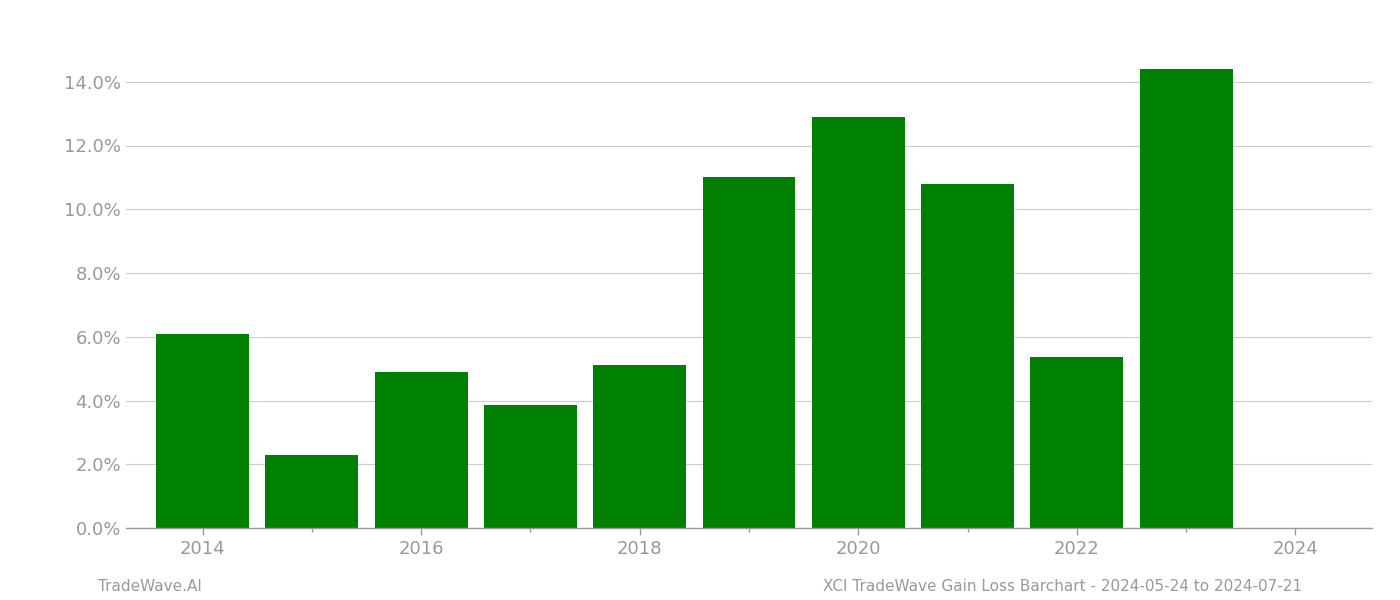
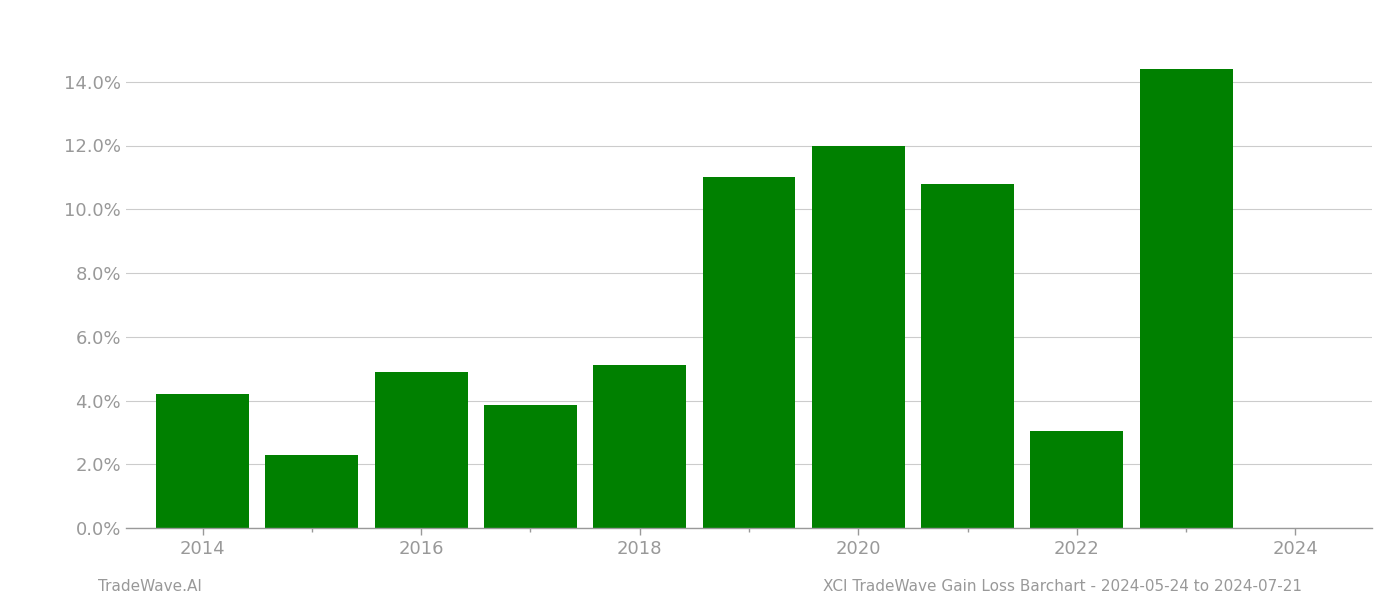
2014: 6.10% -> 4.20%
2020: 12.90% -> 12.00%
2022: 5.35% -> 3.05%
